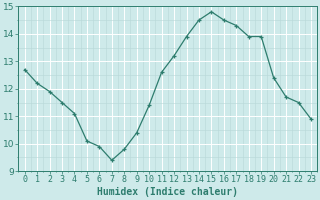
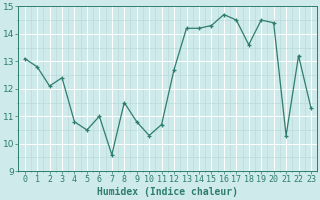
0: 12.7 -> 13.1
1: 12.2 -> 12.8
2: 11.9 -> 12.1
3: 11.5 -> 12.4
4: 11.1 -> 10.8
5: 10.1 -> 10.5
6: 9.9 -> 11.0
7: 9.4 -> 9.6
8: 9.8 -> 11.5
9: 10.4 -> 10.8
10: 11.4 -> 10.3
11: 12.6 -> 10.7
12: 13.2 -> 12.7
13: 13.9 -> 14.2
14: 14.5 -> 14.2
15: 14.8 -> 14.3
16: 14.5 -> 14.7
17: 14.3 -> 14.5
18: 13.9 -> 13.6
19: 13.9 -> 14.5
20: 12.4 -> 14.4
21: 11.7 -> 10.3
22: 11.5 -> 13.2
23: 10.9 -> 11.3
